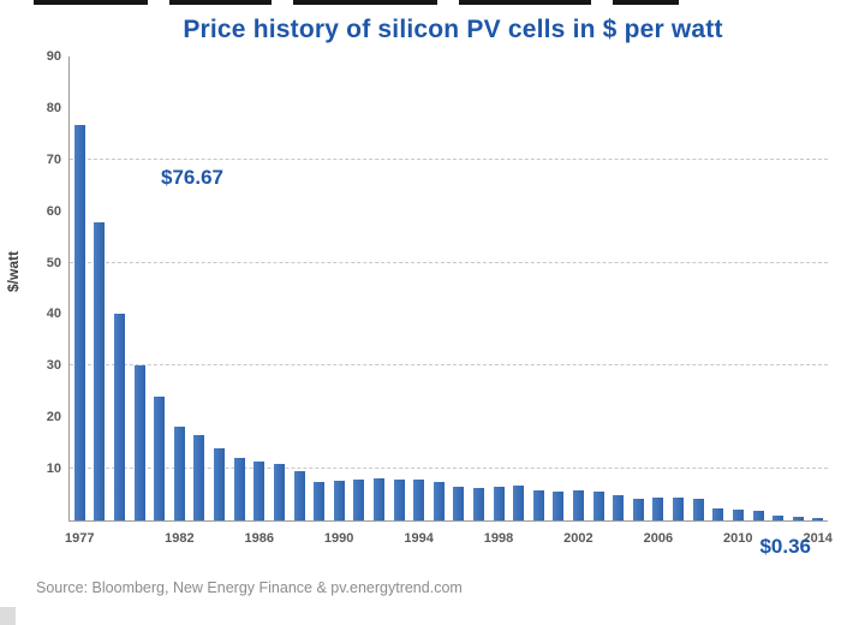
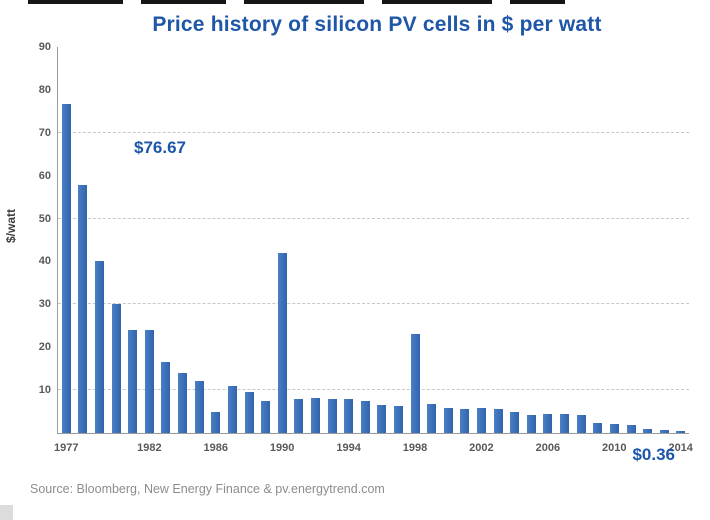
1982: 18 -> 24
1986: 12 -> 5
1990: 8 -> 42
1998: 7 -> 23
